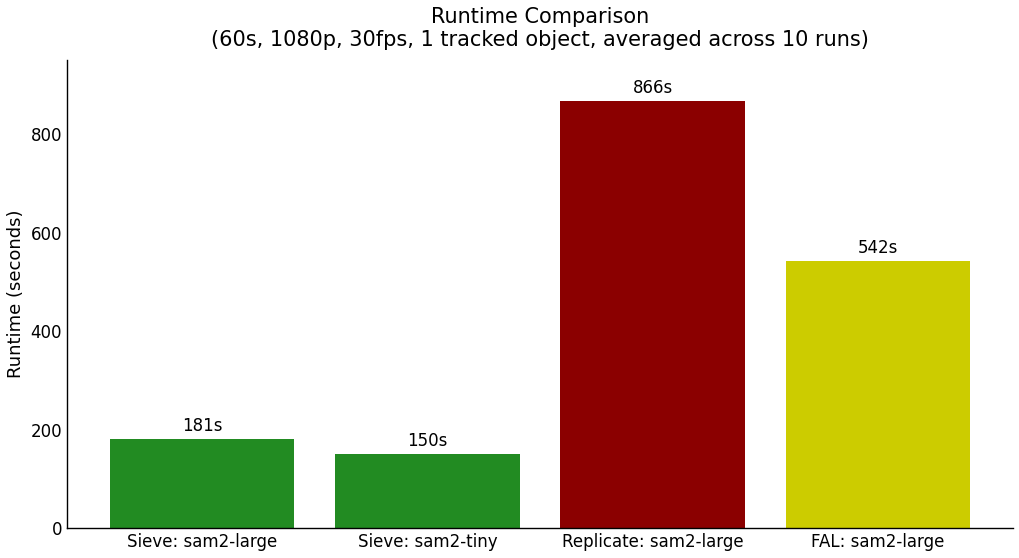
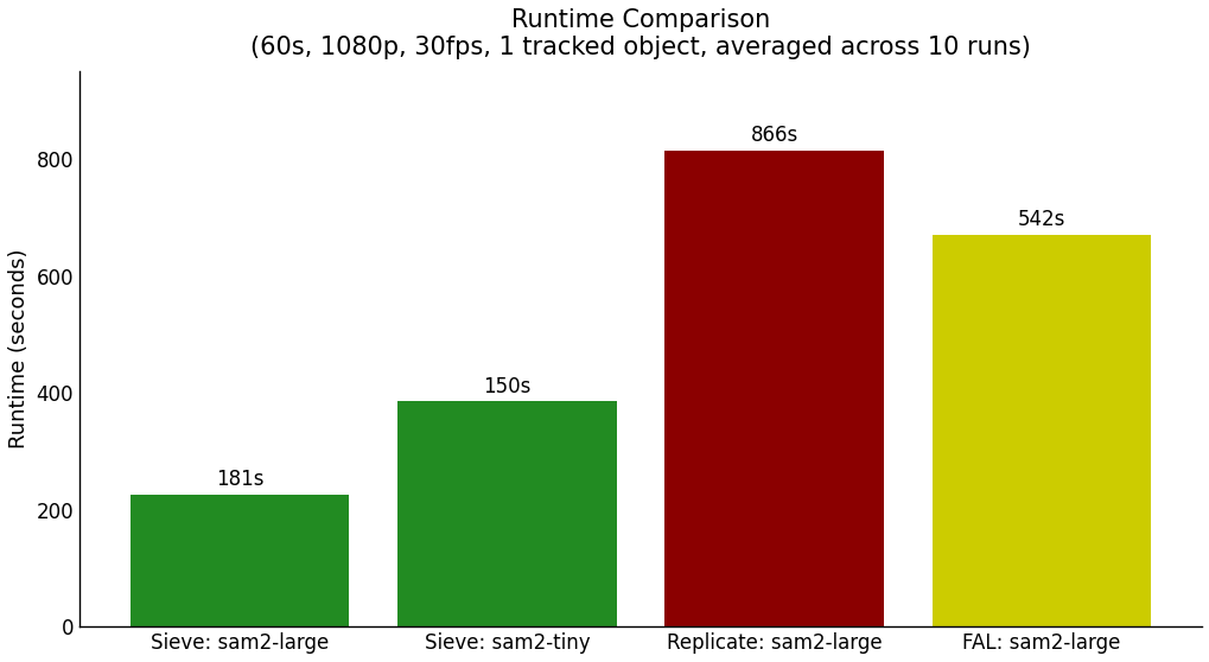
Sieve: sam2-large: 181 -> 225
Sieve: sam2-tiny: 150 -> 385
Replicate: sam2-large: 866 -> 815
FAL: sam2-large: 542 -> 670
